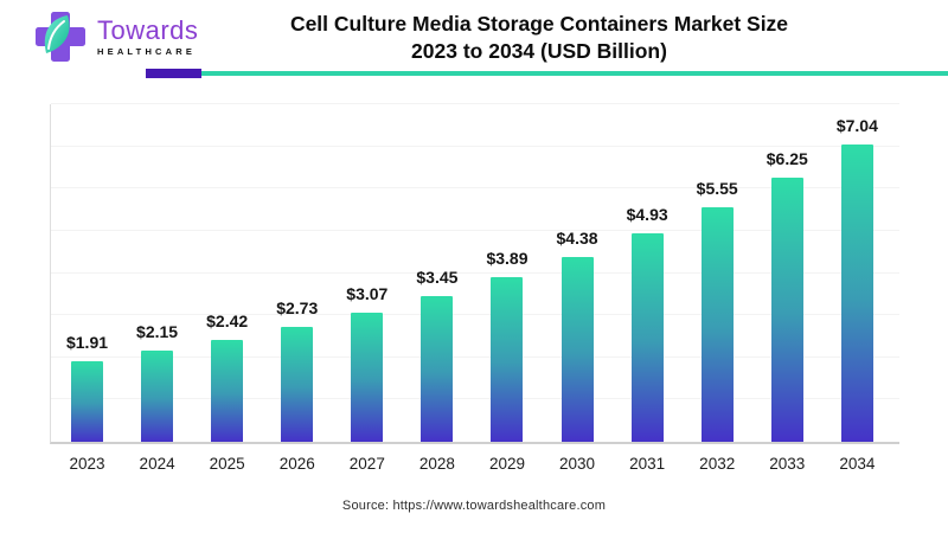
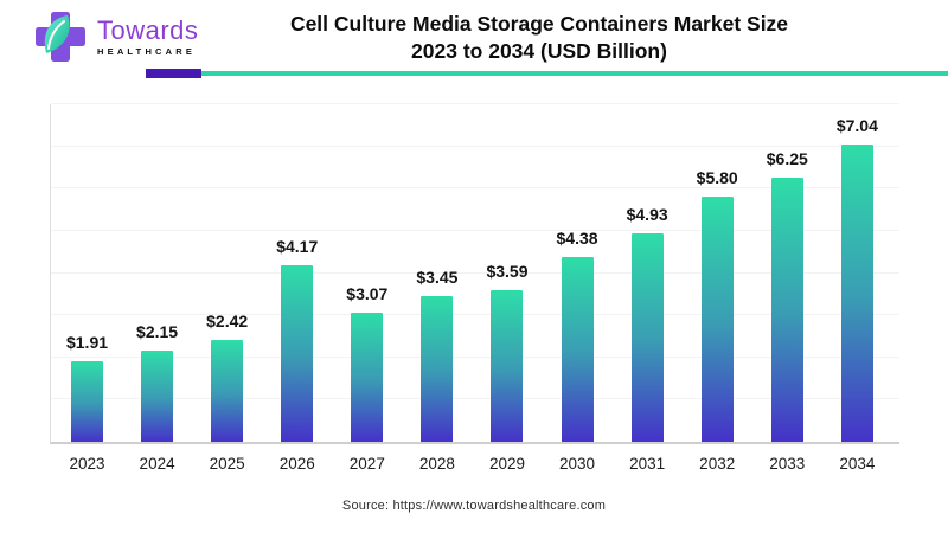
2026: $2.73 -> $4.17
2029: $3.89 -> $3.59
2032: $5.55 -> $5.80
